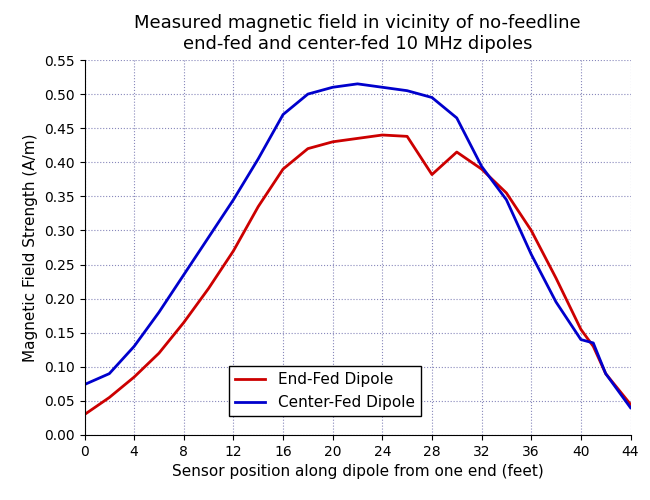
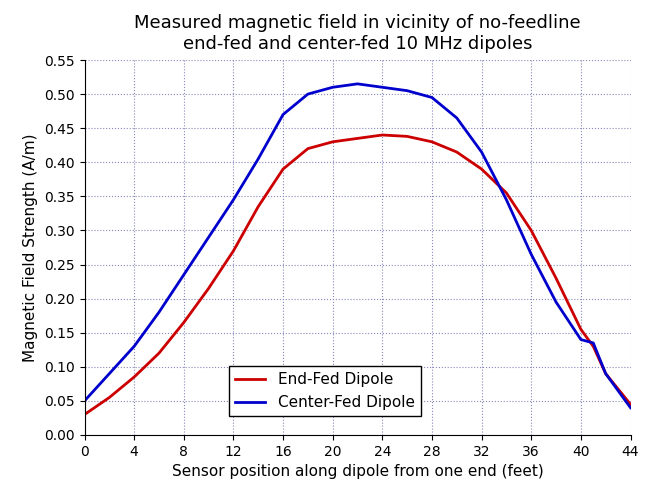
Center-Fed Dipole/0: 0.074 -> 0.050
End-Fed Dipole/28: 0.382 -> 0.430
Center-Fed Dipole/32: 0.394 -> 0.415
